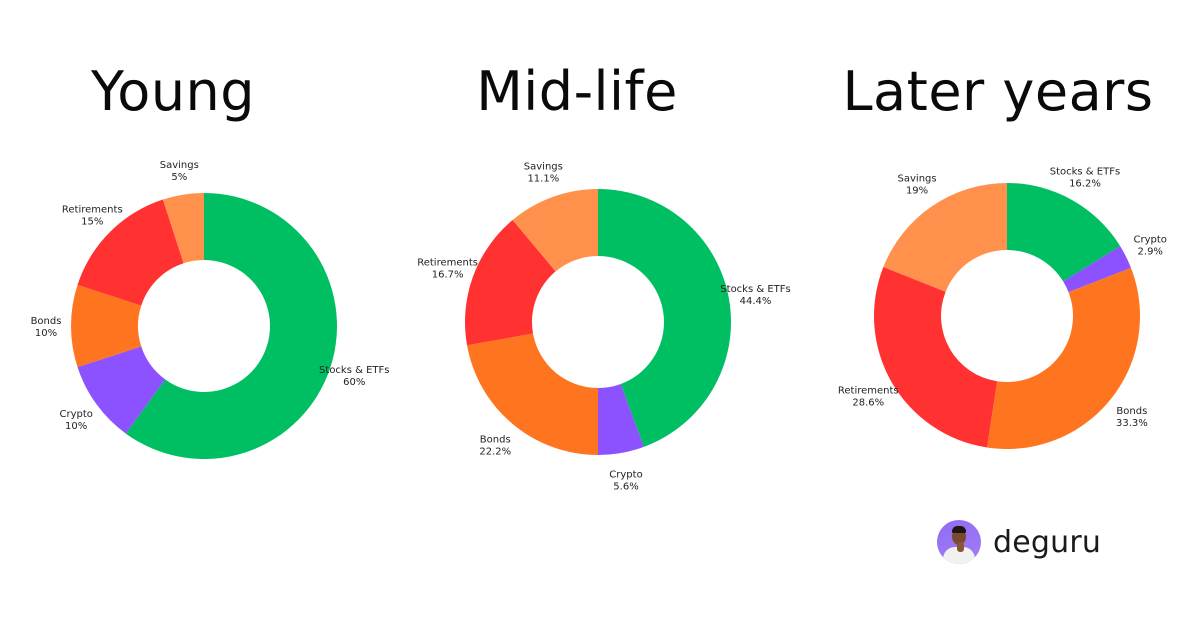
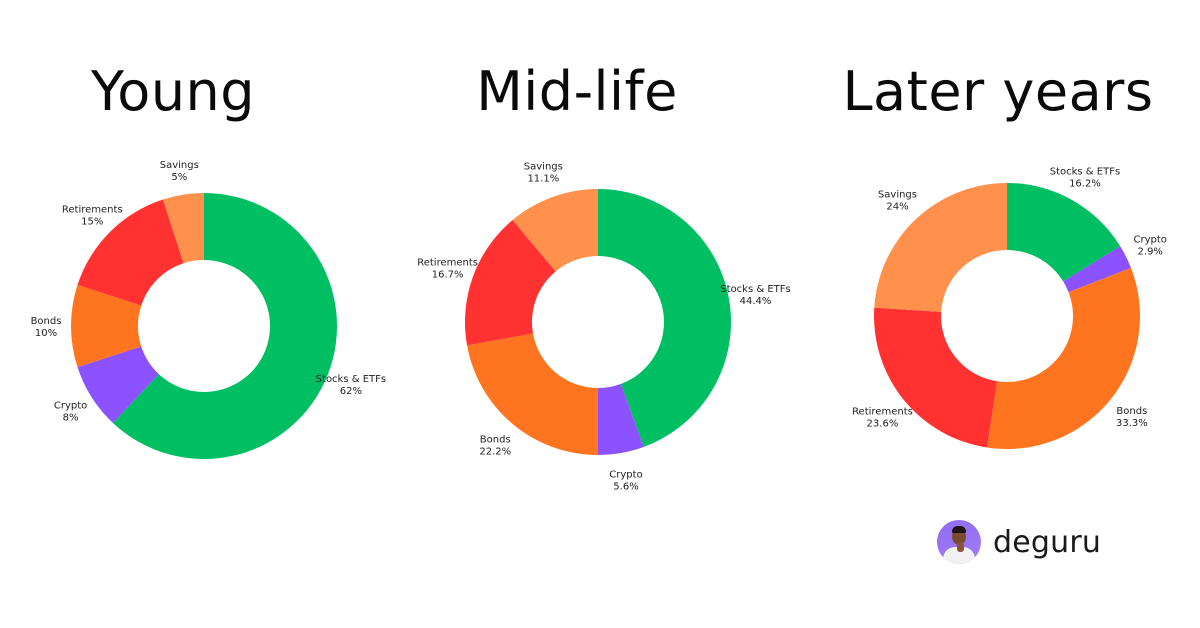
Young/Stocks & ETFs: 60% -> 62%
Young/Crypto: 10% -> 8%
Later years/Retirements: 28.6% -> 23.6%
Later years/Savings: 19% -> 24%
